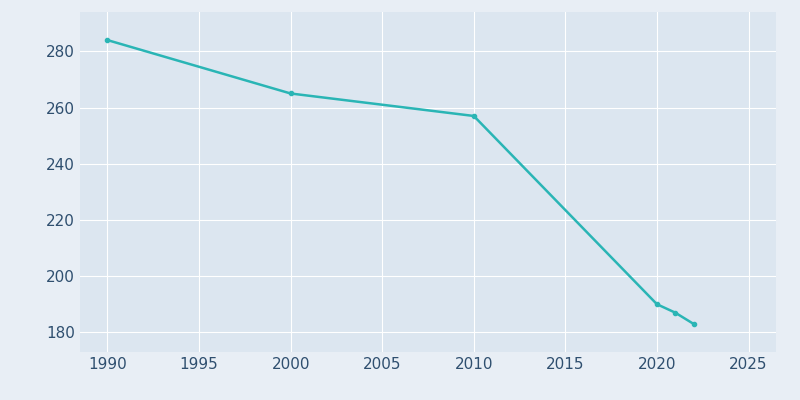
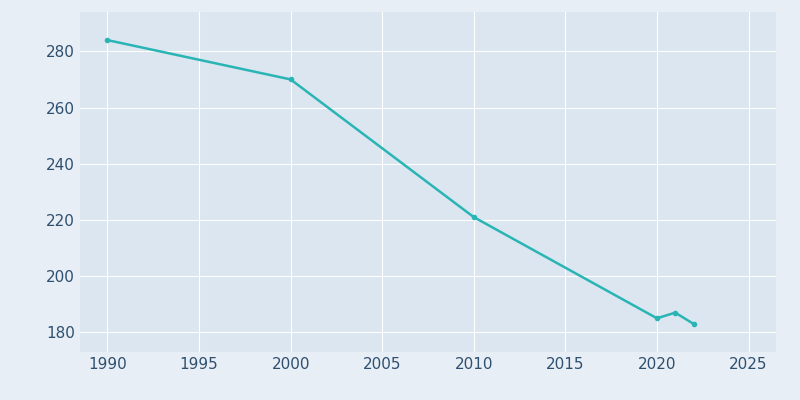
2000: 265 -> 270
2010: 257 -> 221
2020: 190 -> 185
